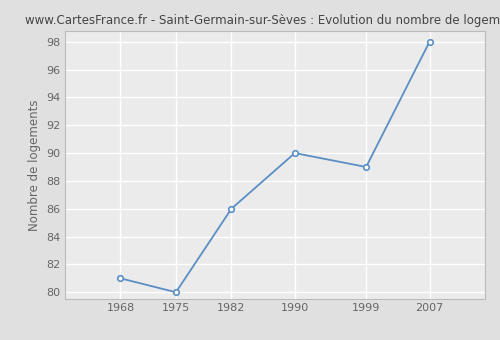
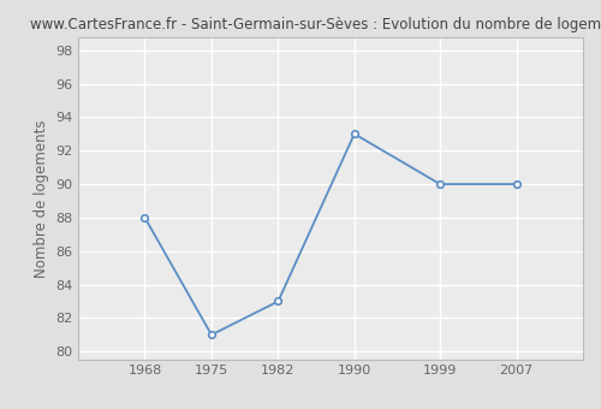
1968: 81 -> 88
1975: 80 -> 81
1982: 86 -> 83
1990: 90 -> 93
1999: 89 -> 90
2007: 98 -> 90
